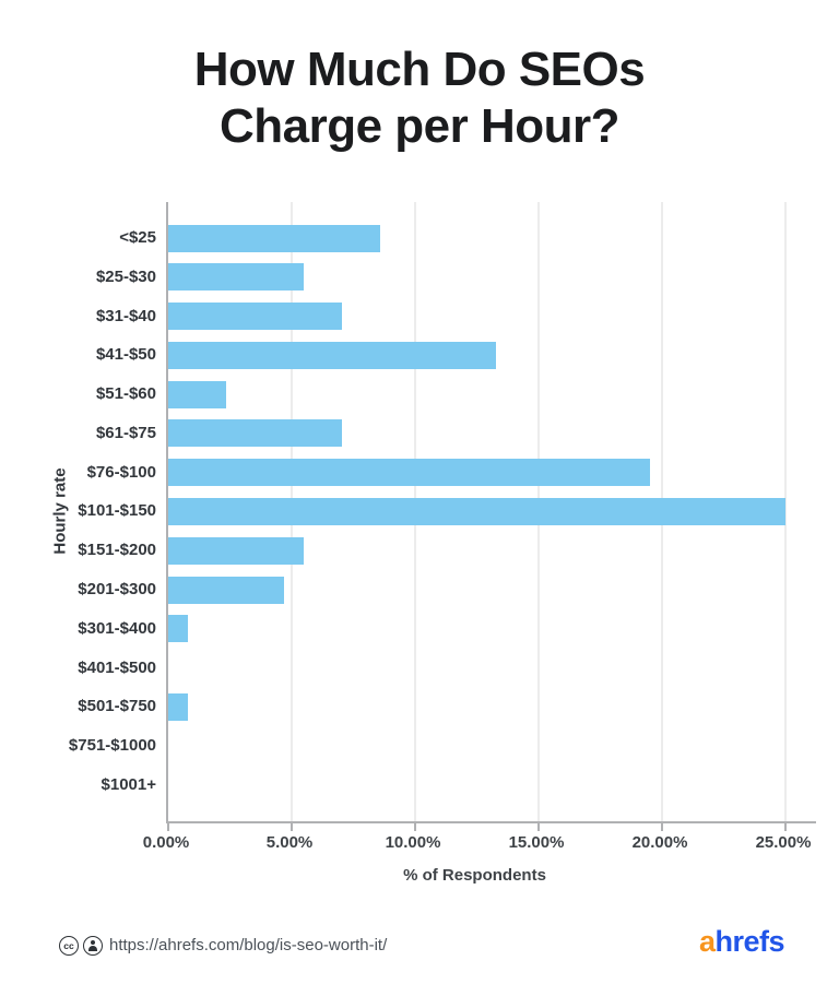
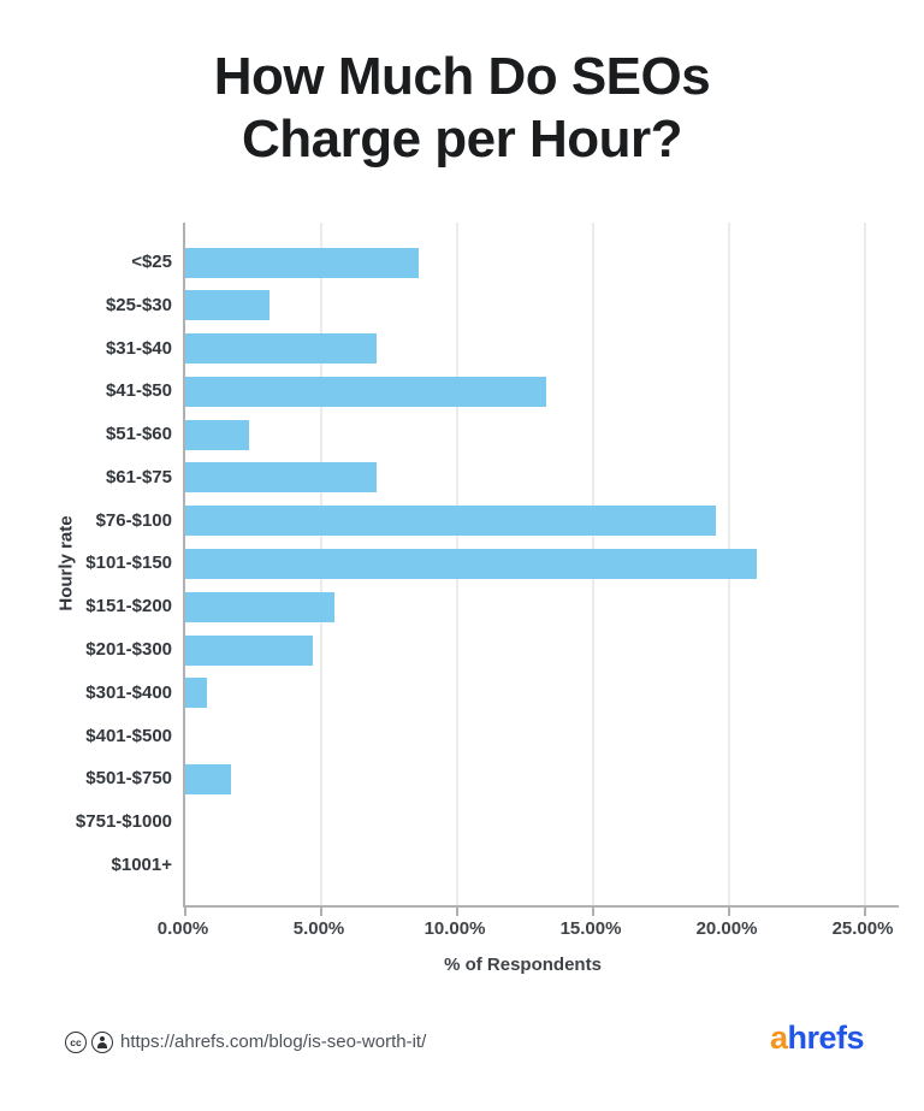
$25-$30: 5.5% -> 3.1%
$101-$150: 25.0% -> 21.0%
$501-$750: 0.8% -> 1.7%
